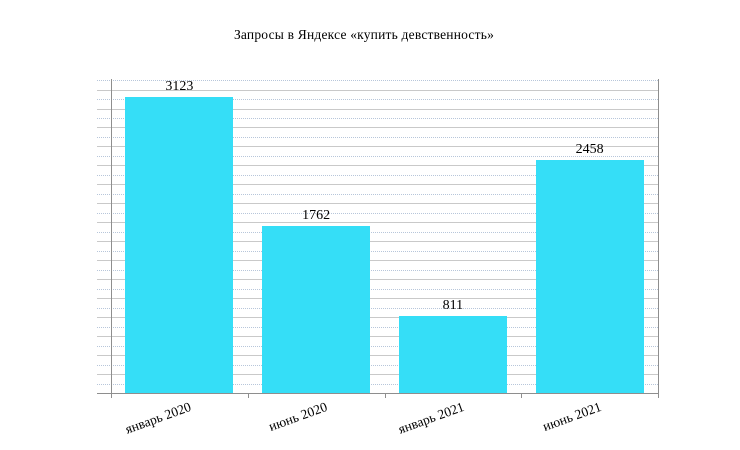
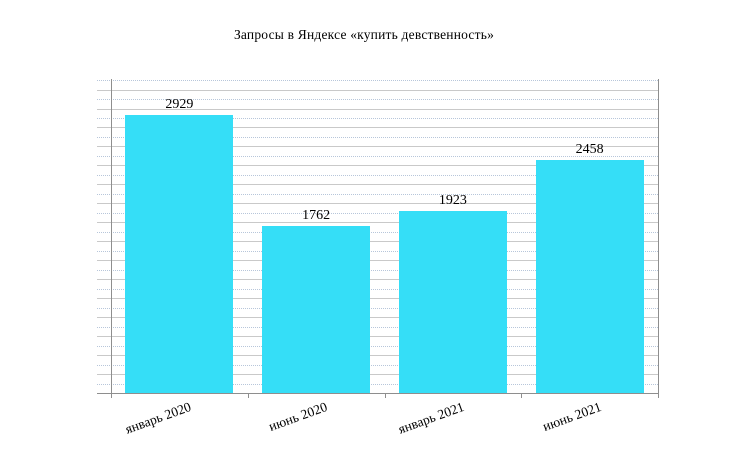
январь 2020: 3123 -> 2929
январь 2021: 811 -> 1923
